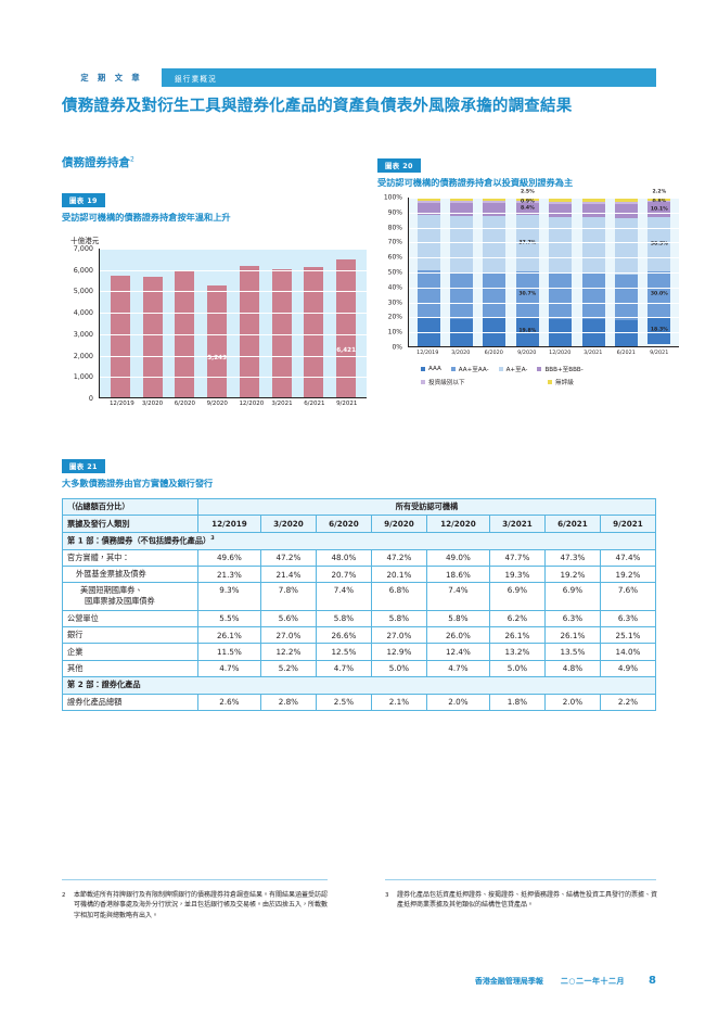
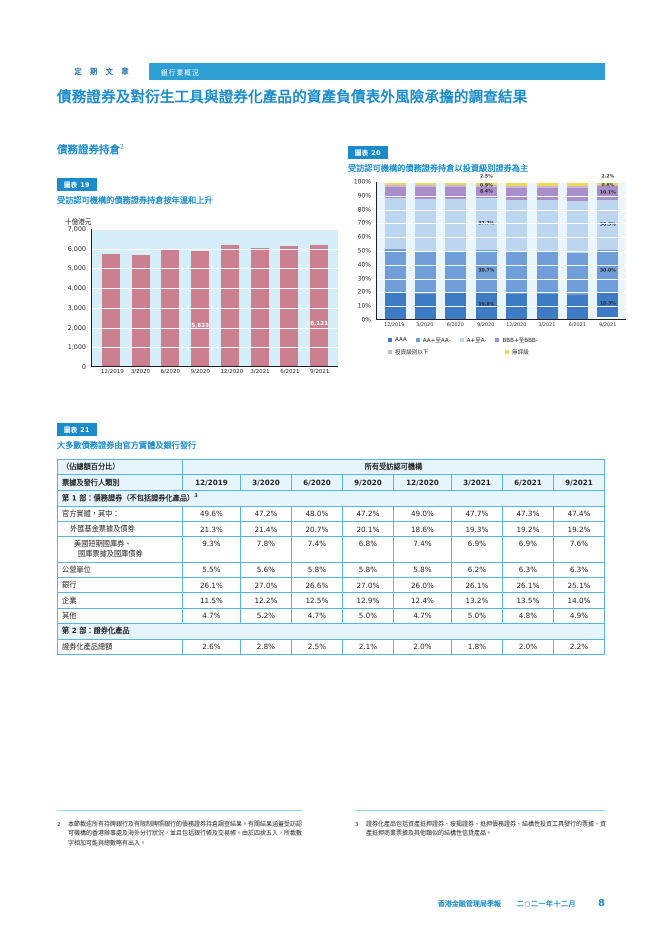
受訪認可機構的債務證券持倉按年溫和上升/9/2020: 5,243 -> 5,833
受訪認可機構的債務證券持倉按年溫和上升/9/2021: 6,421 -> 6,121
